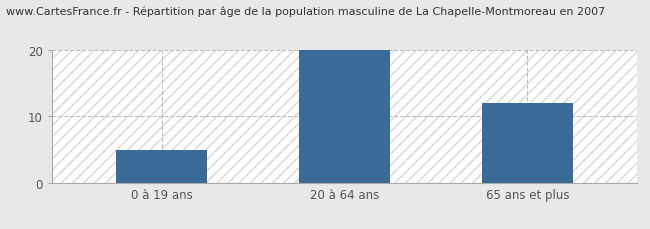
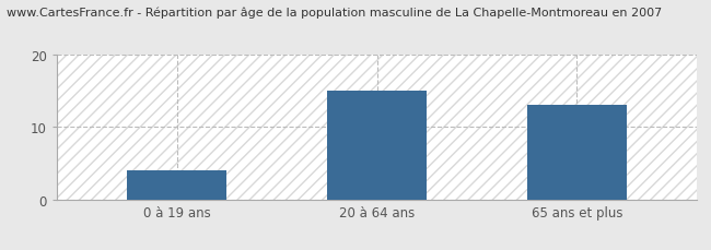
0 à 19 ans: 5 -> 4
20 à 64 ans: 20 -> 15
65 ans et plus: 12 -> 13
